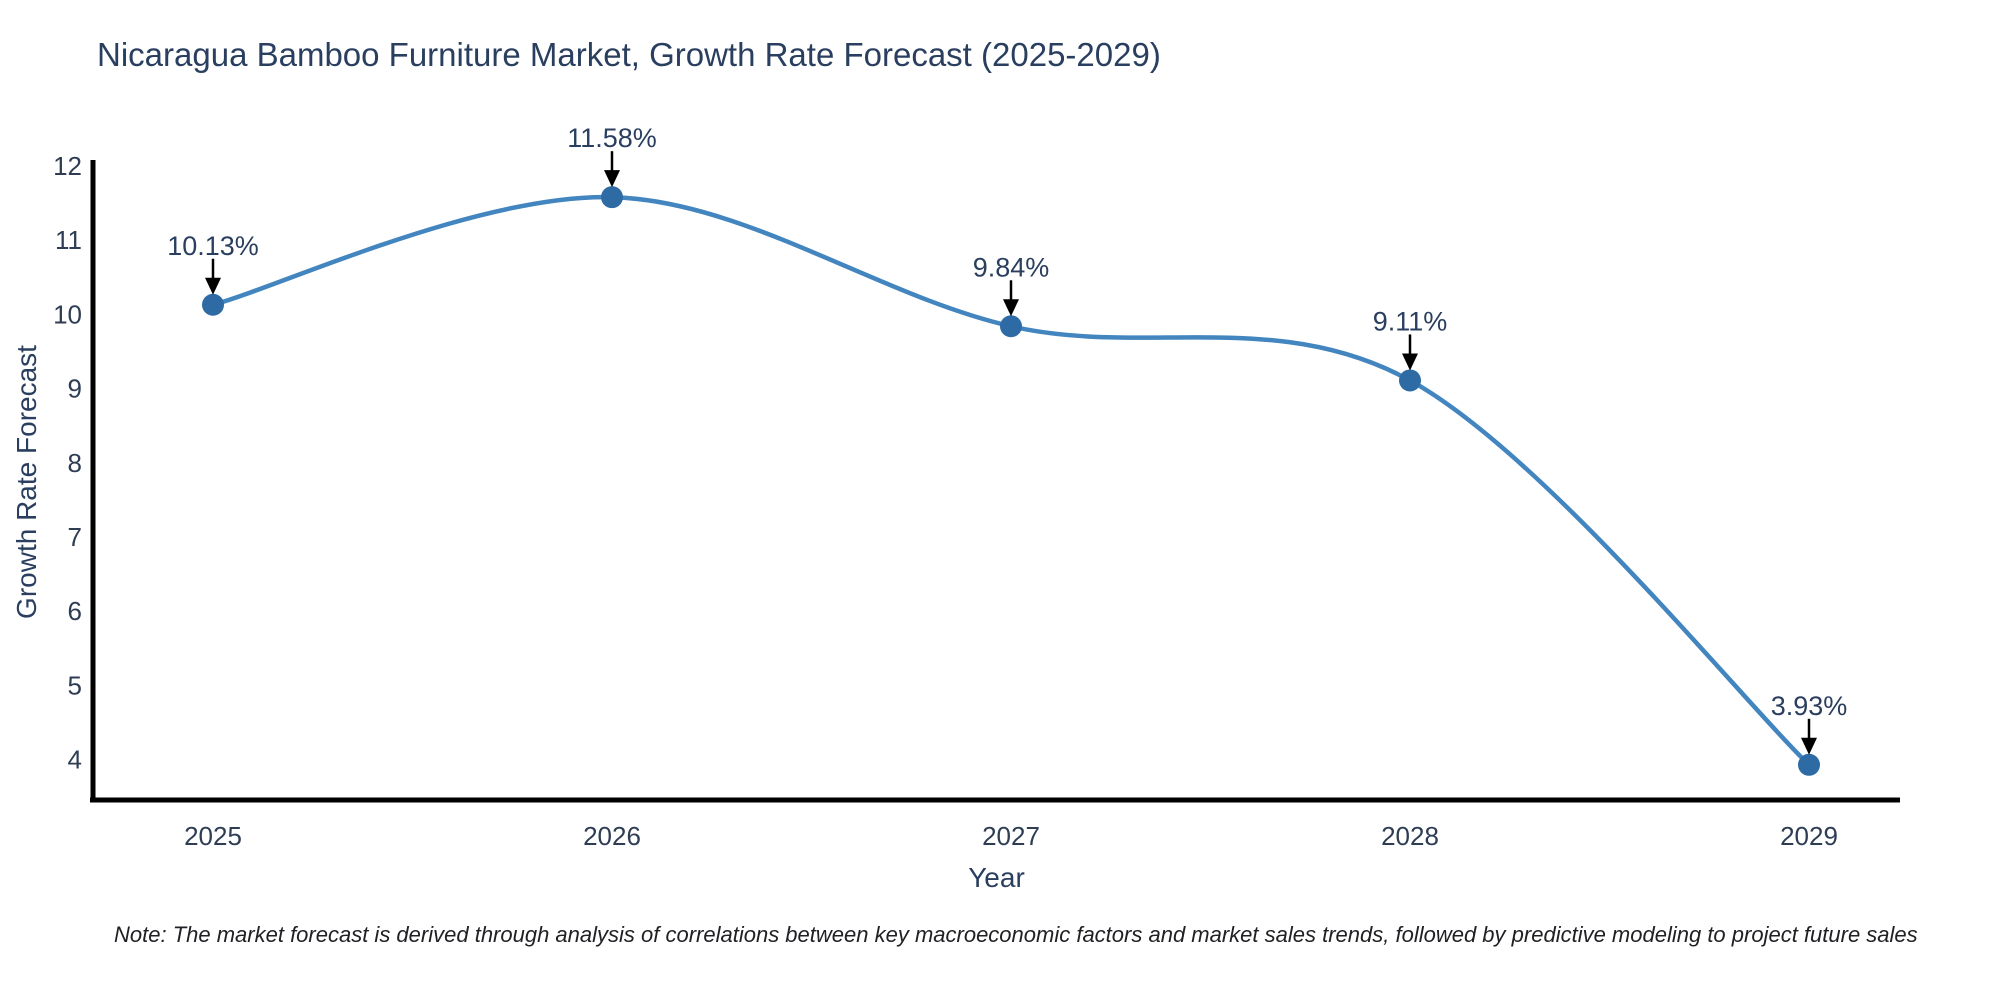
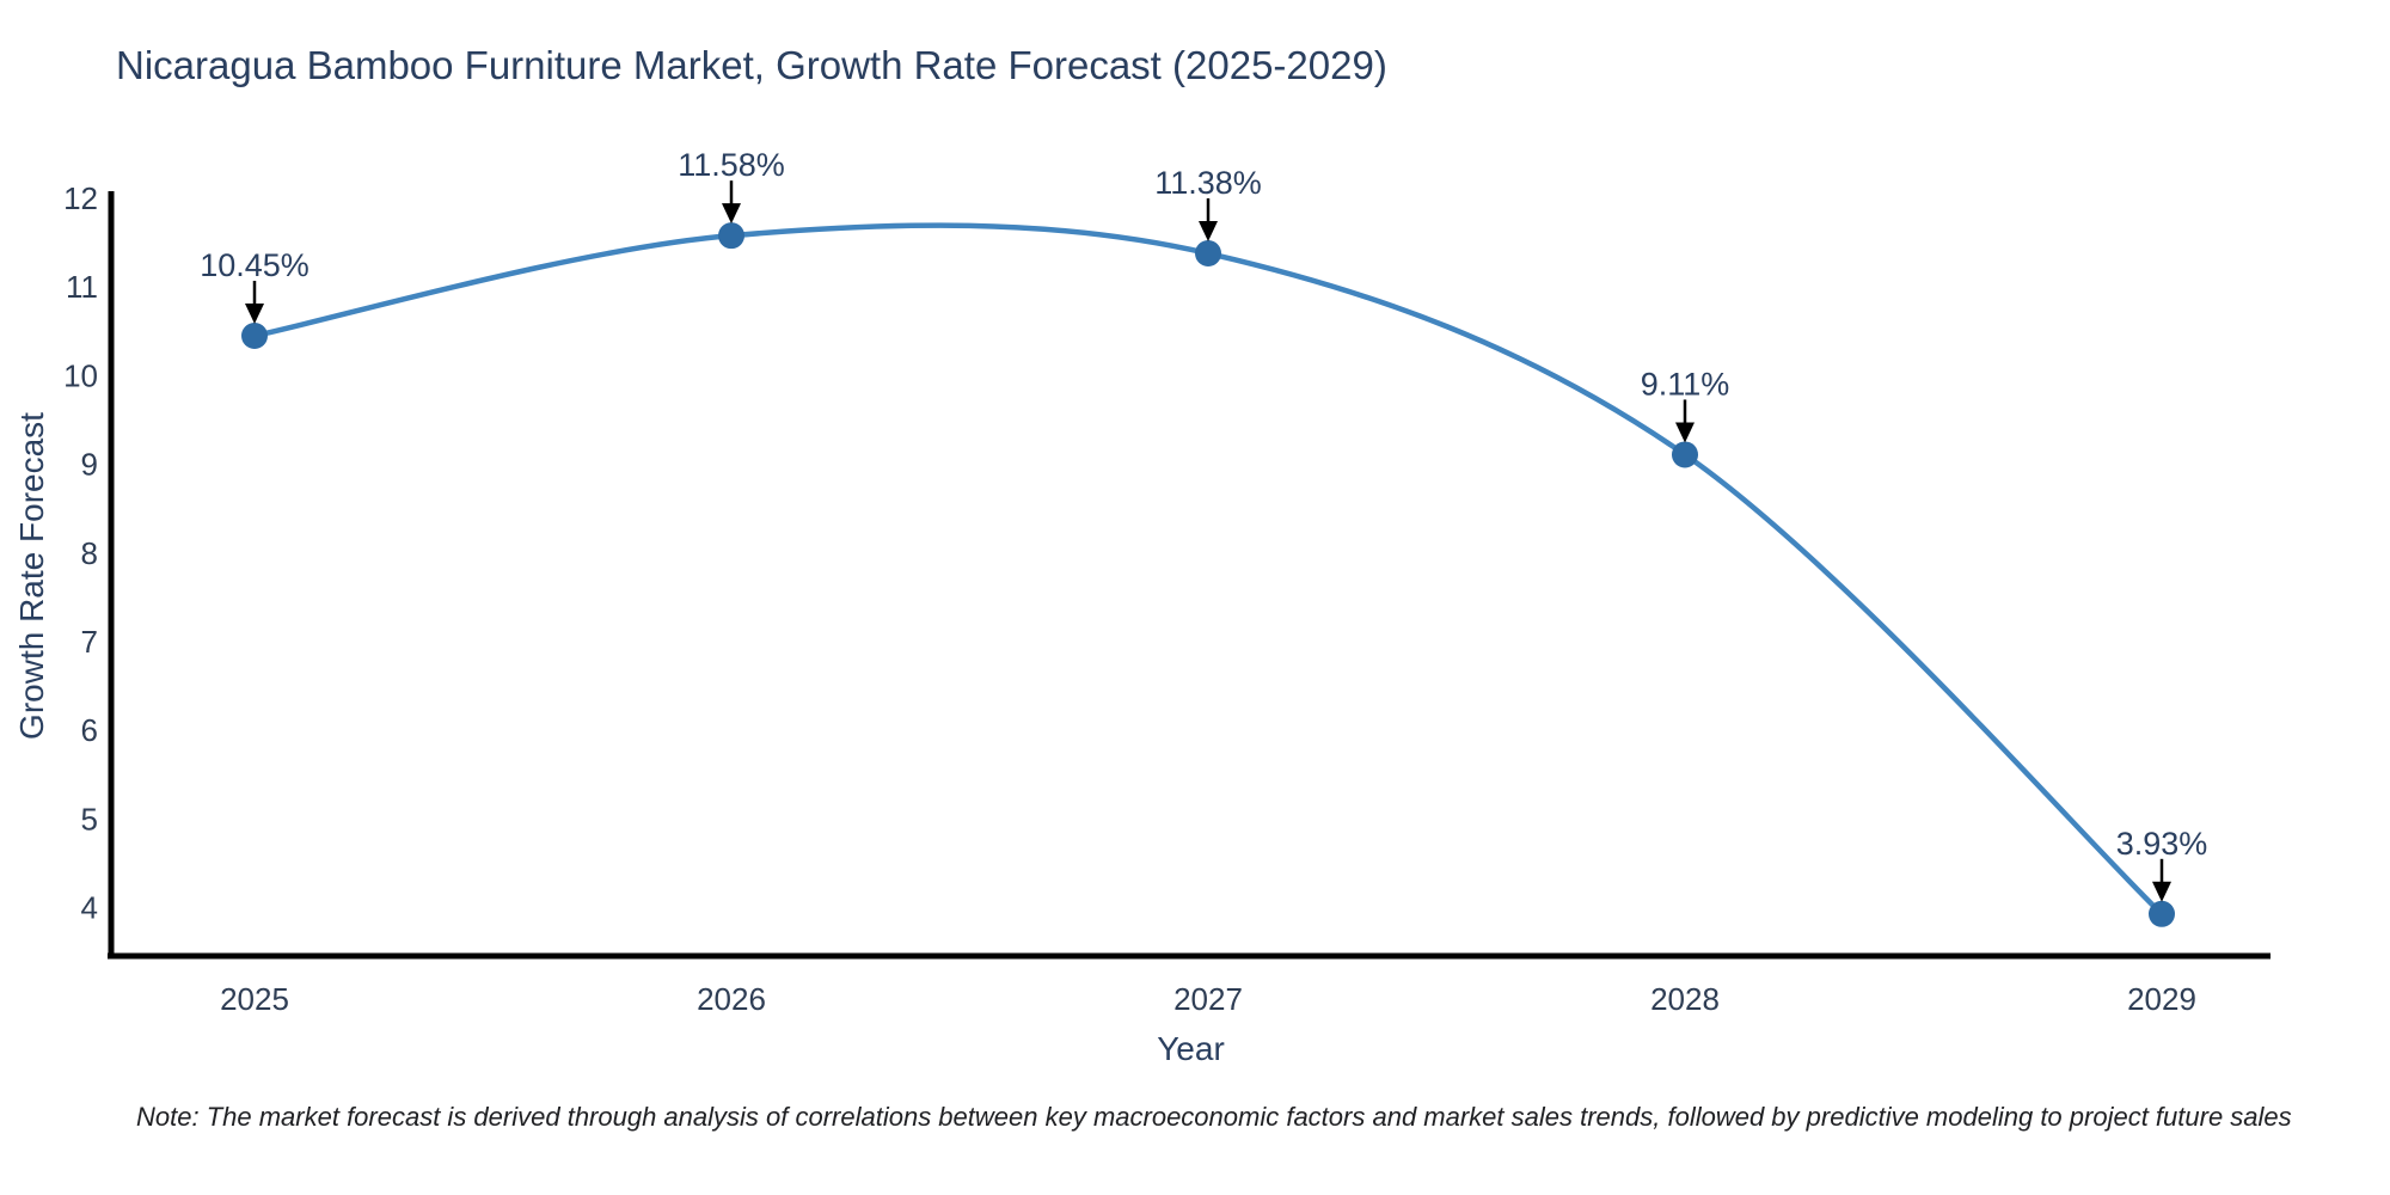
2025: 10.13% -> 10.45%
2027: 9.84% -> 11.38%
